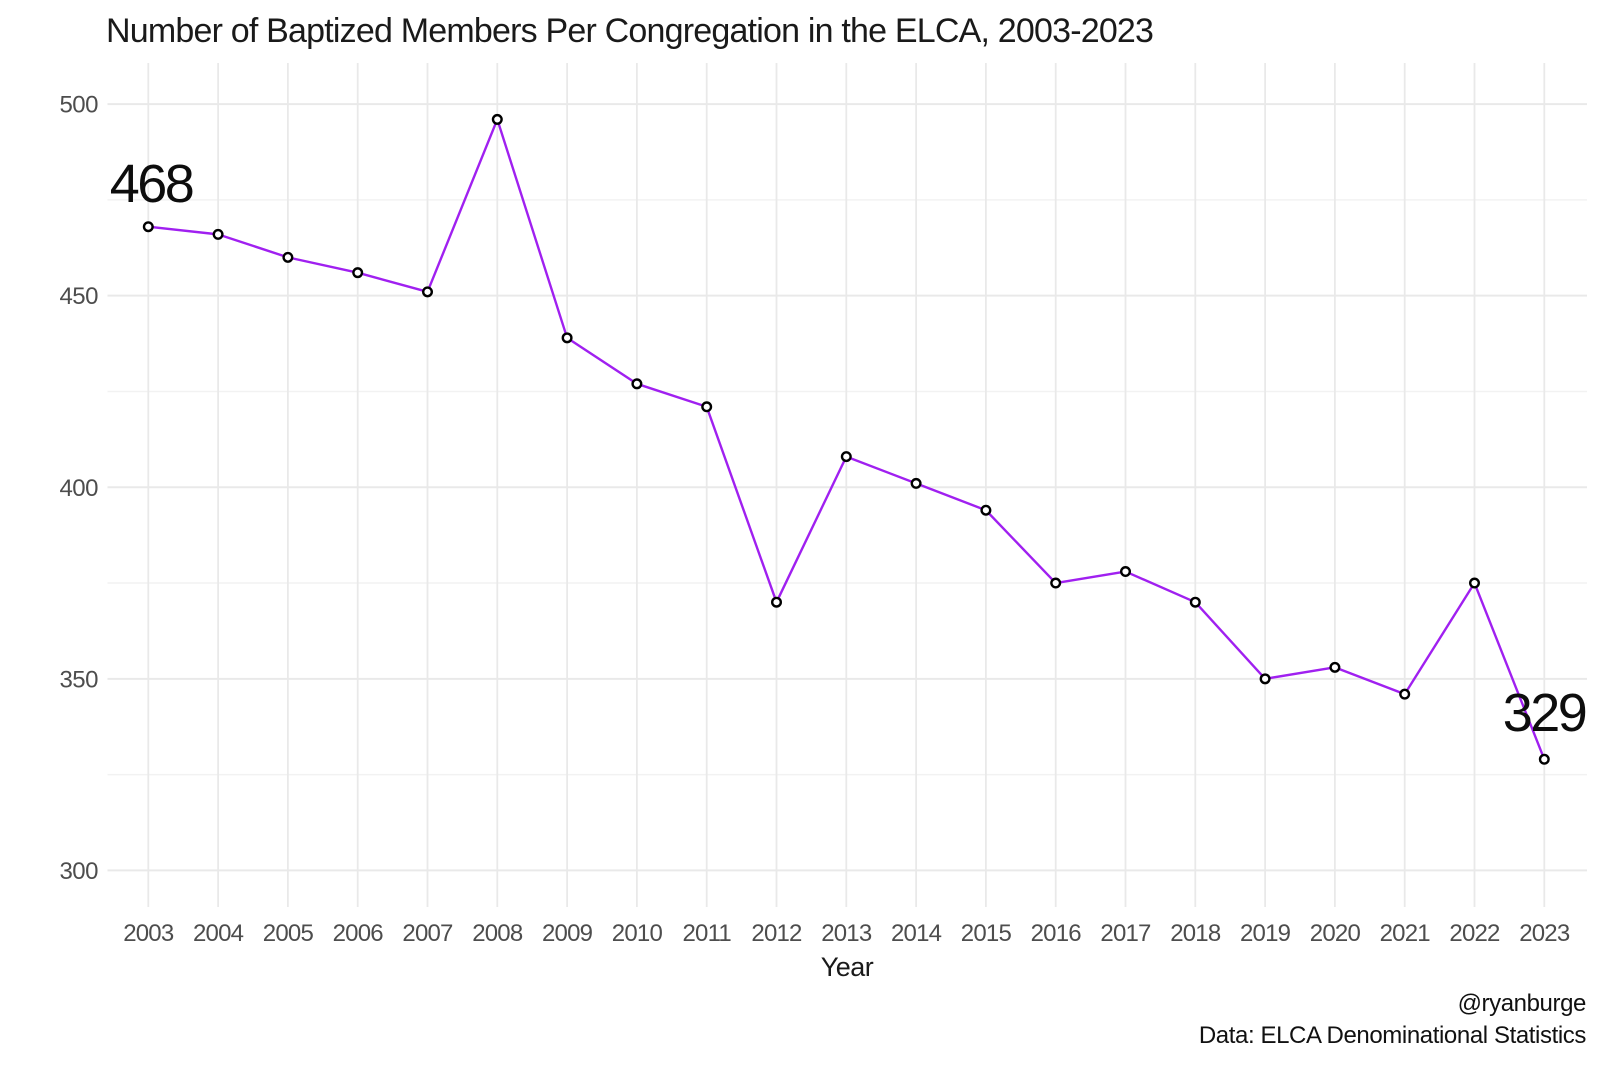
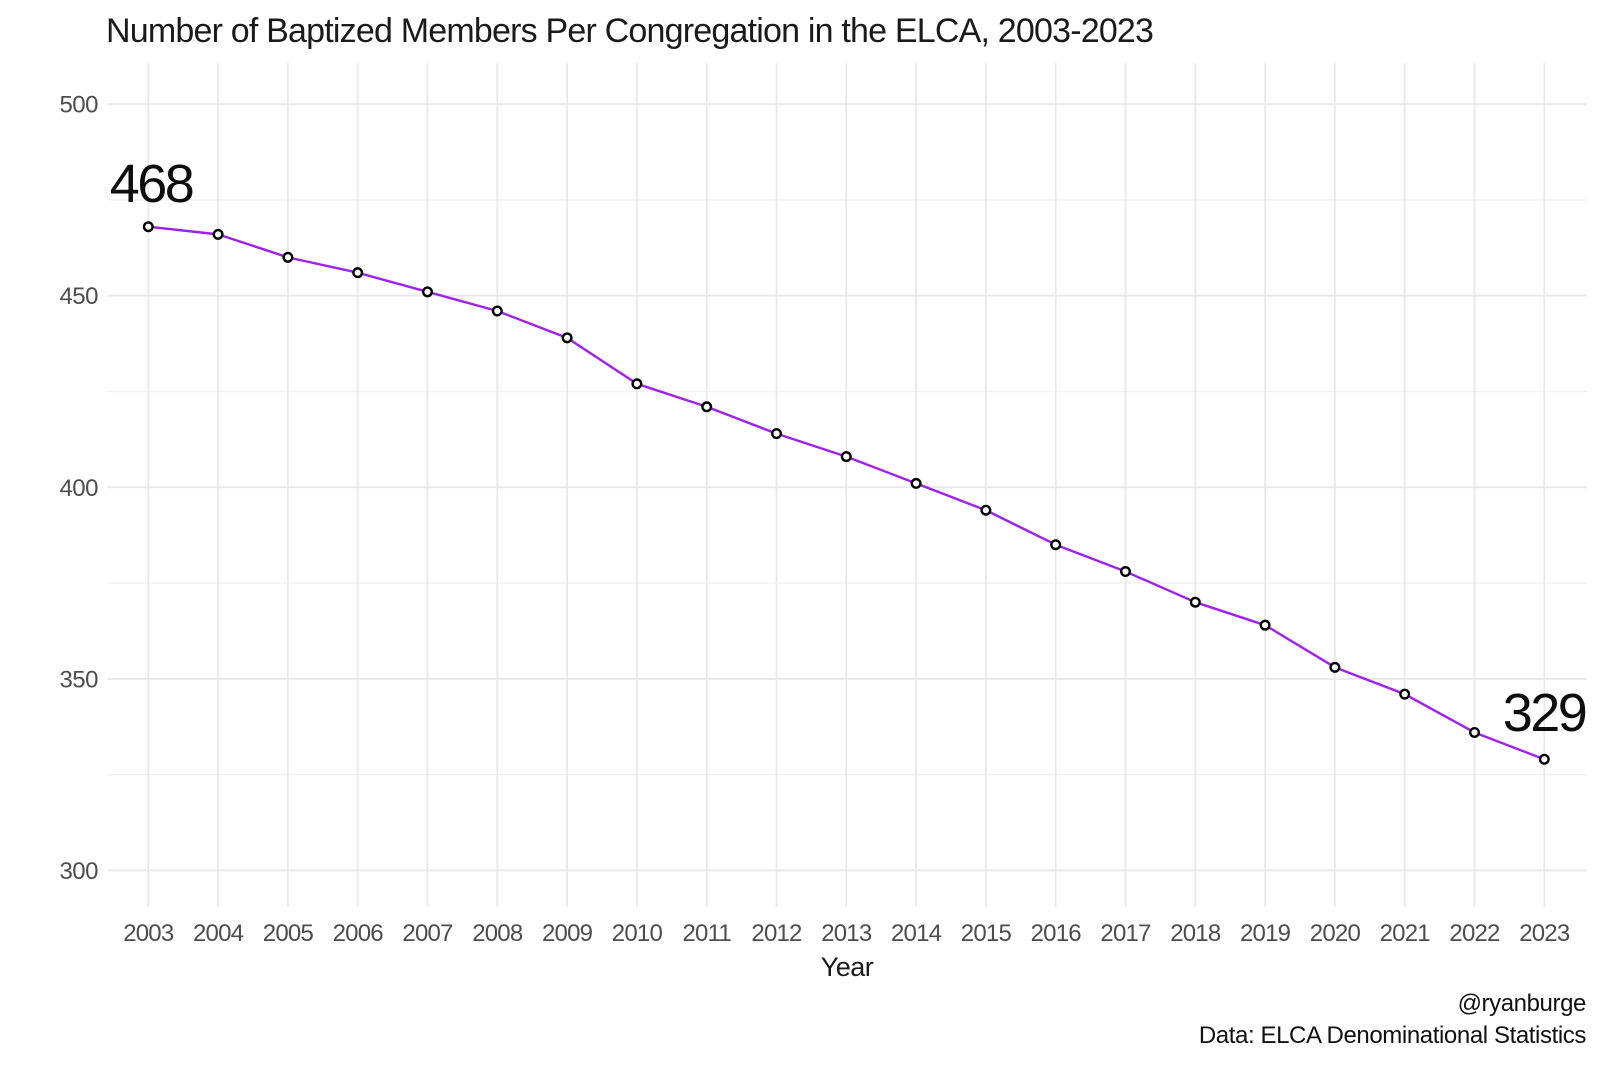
2008: 496 -> 446
2012: 370 -> 414
2016: 375 -> 385
2019: 350 -> 364
2022: 375 -> 336
